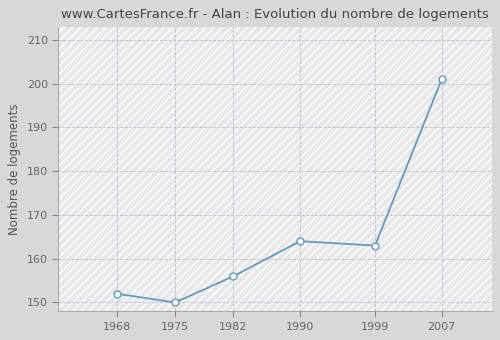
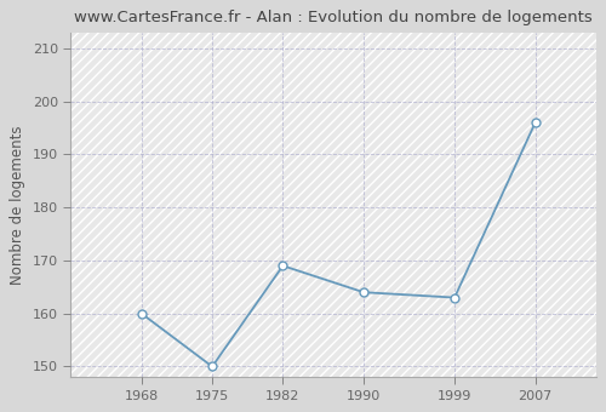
1968: 152 -> 160
1982: 156 -> 169
2007: 201 -> 196
